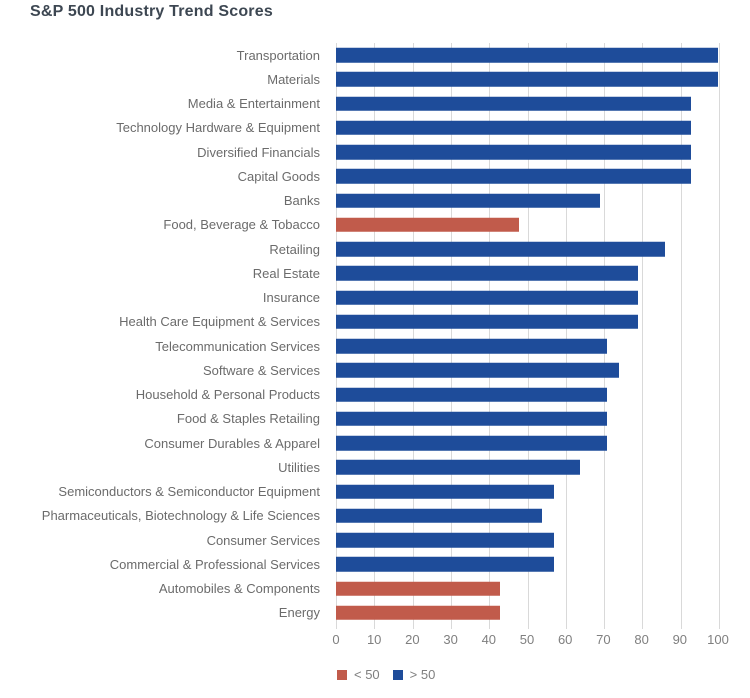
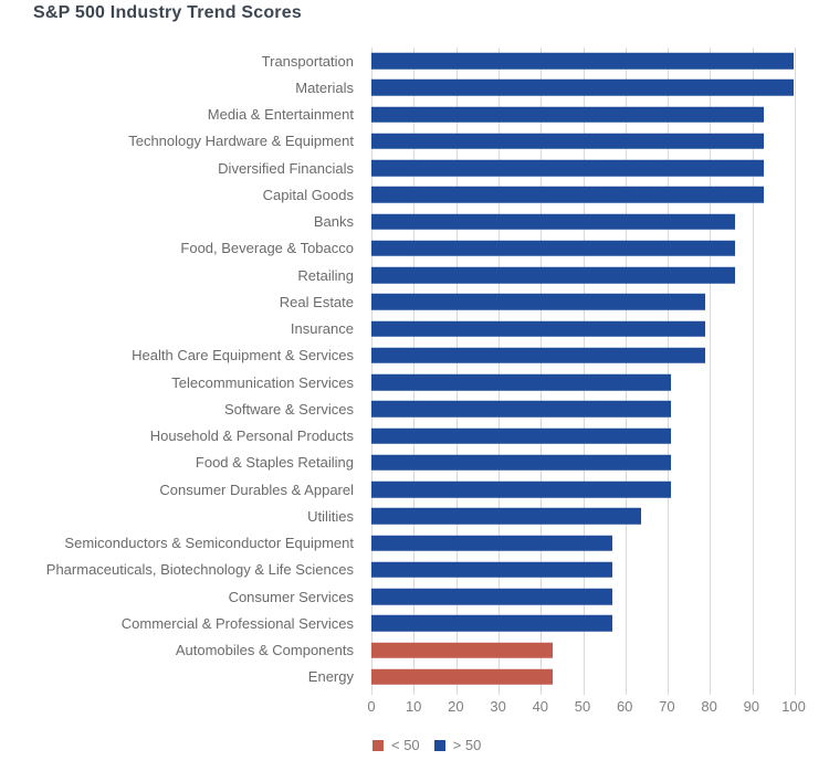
Banks: 69 -> 86
Food, Beverage & Tobacco: 48 -> 86
Software & Services: 74 -> 71
Pharmaceuticals, Biotechnology & Life Sciences: 54 -> 57
